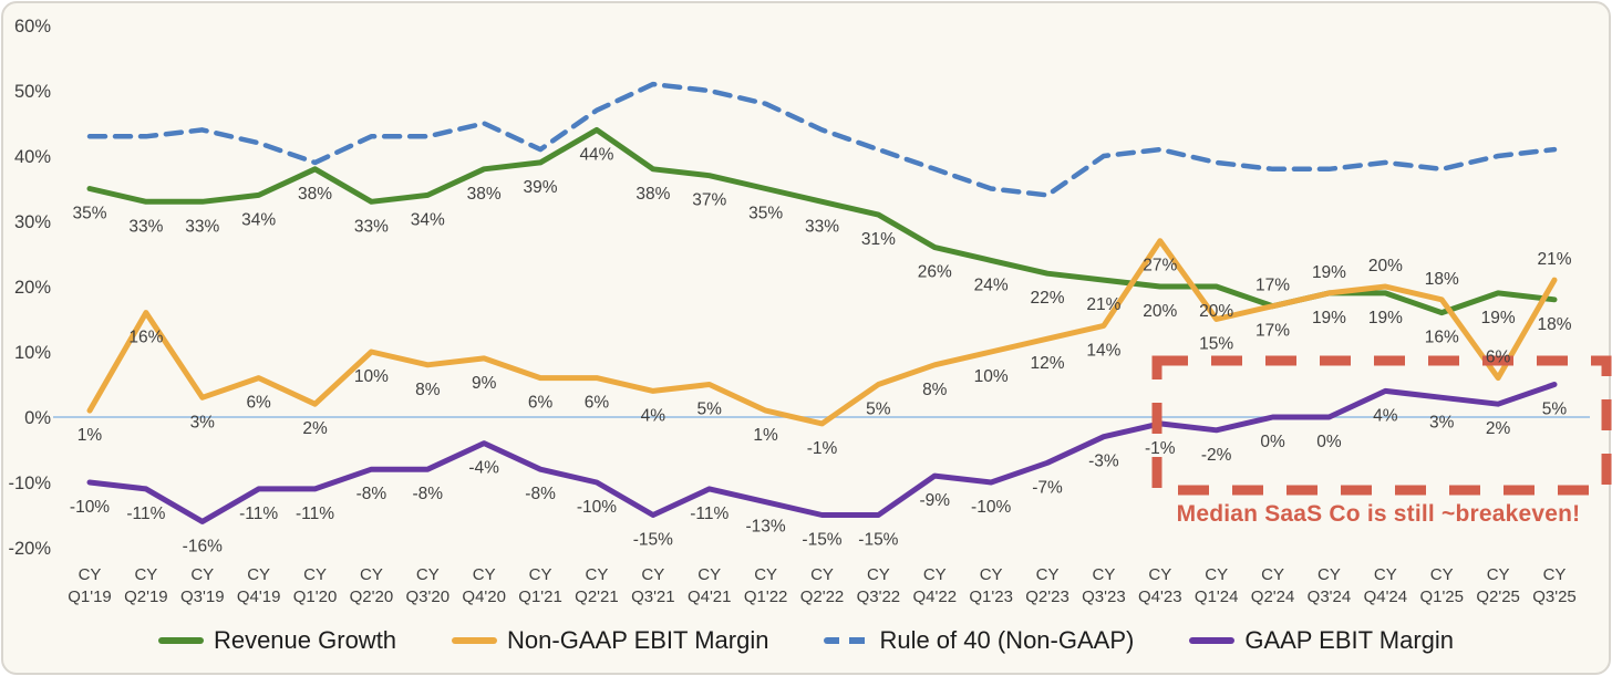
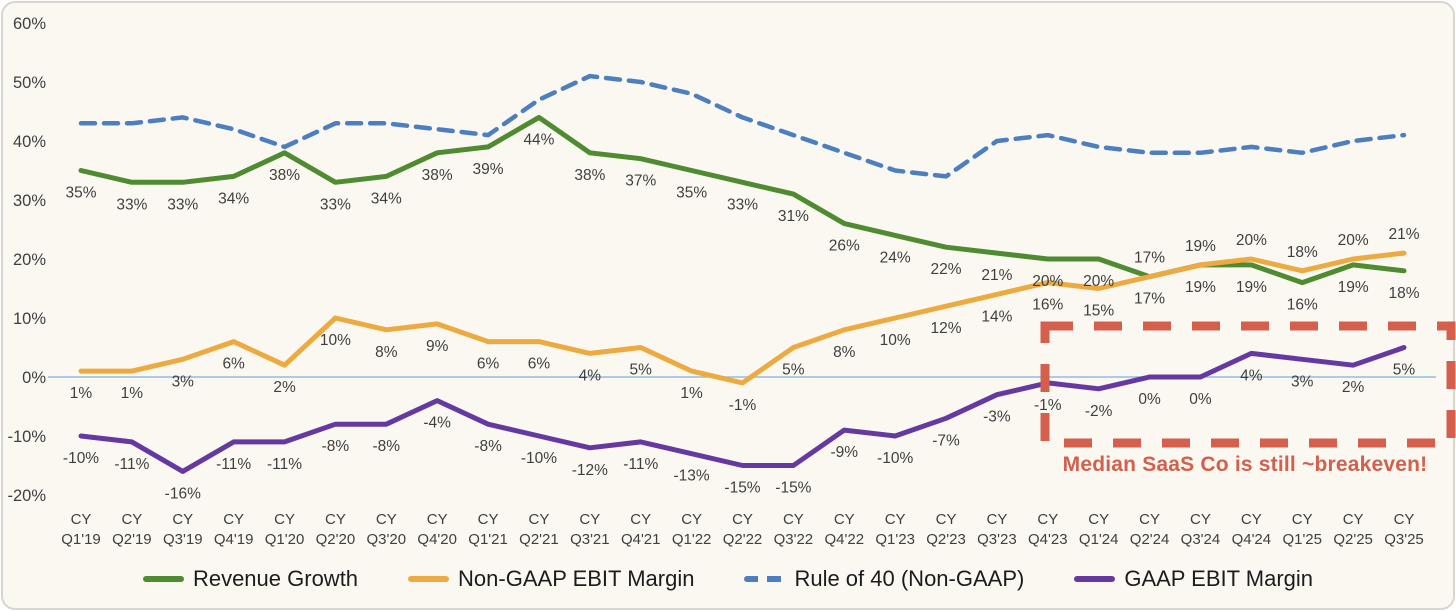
Non-GAAP EBIT Margin/Q2'19: 16% -> 1%
Rule of 40 (Non-GAAP)/Q4'20: 45% -> 42%
GAAP EBIT Margin/Q3'21: -15% -> -12%
Non-GAAP EBIT Margin/Q4'23: 27% -> 16%
Non-GAAP EBIT Margin/Q2'25: 6% -> 20%
